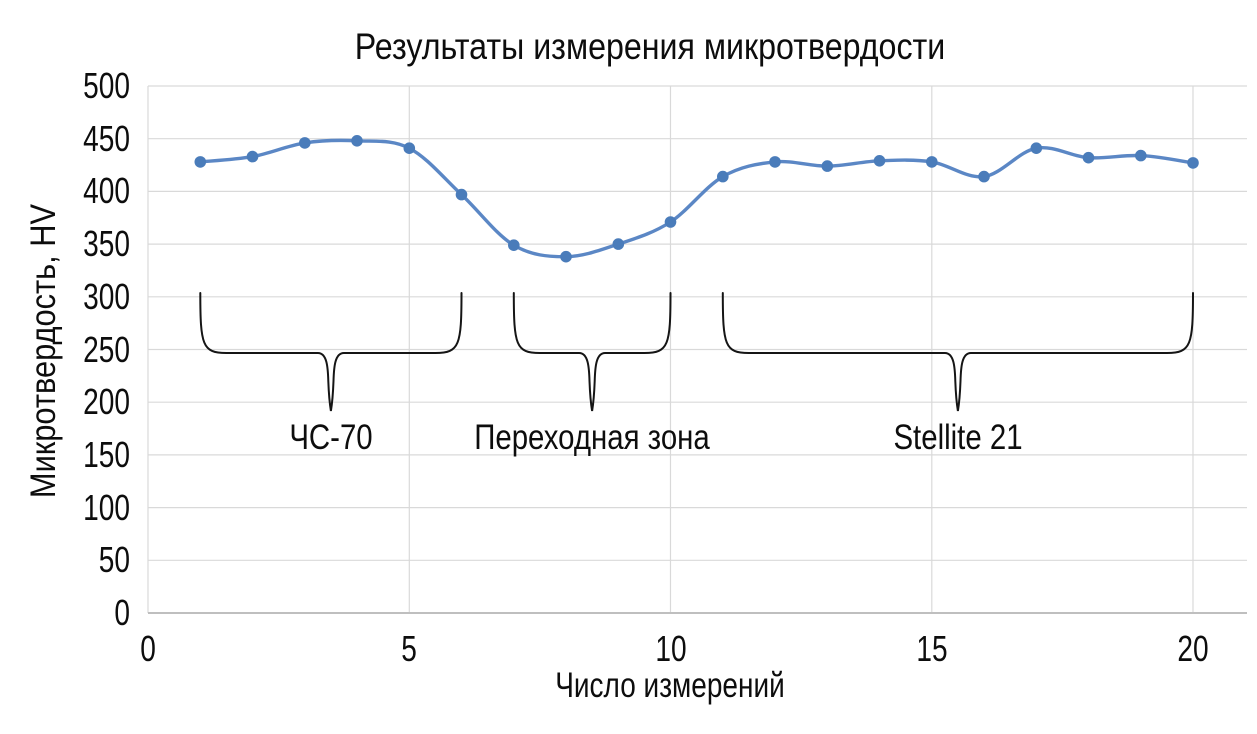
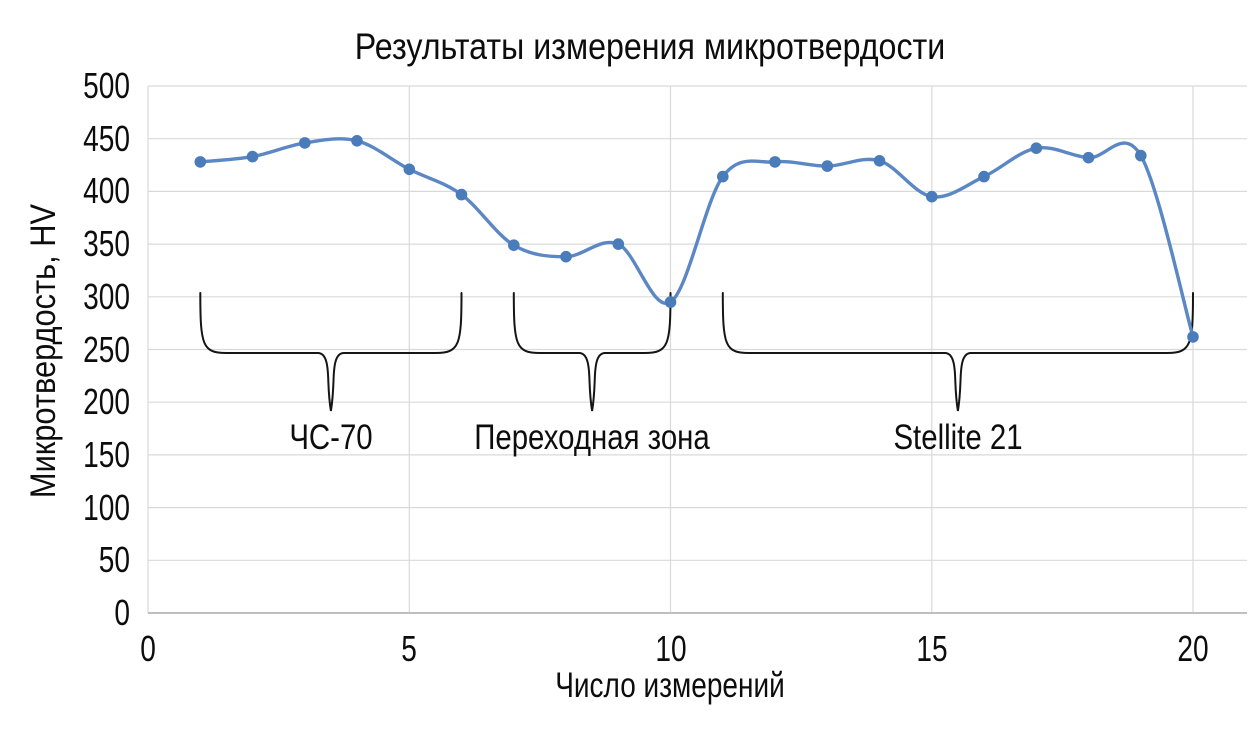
5: 441 -> 421
10: 371 -> 295
15: 428 -> 395
20: 427 -> 262
